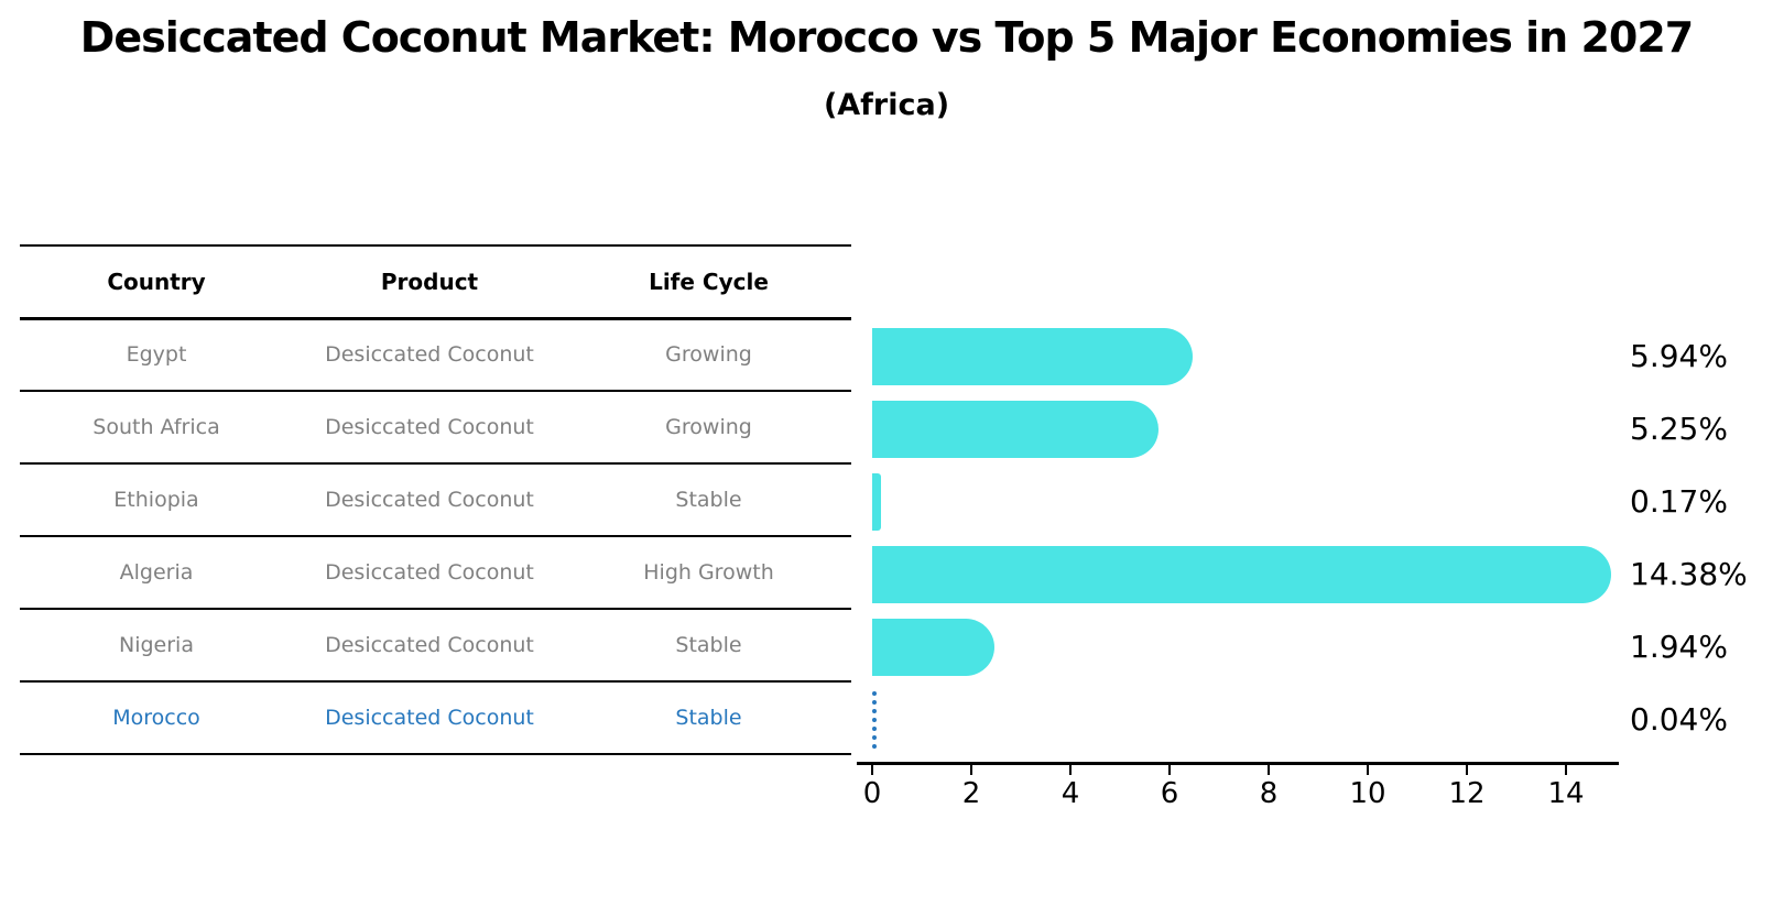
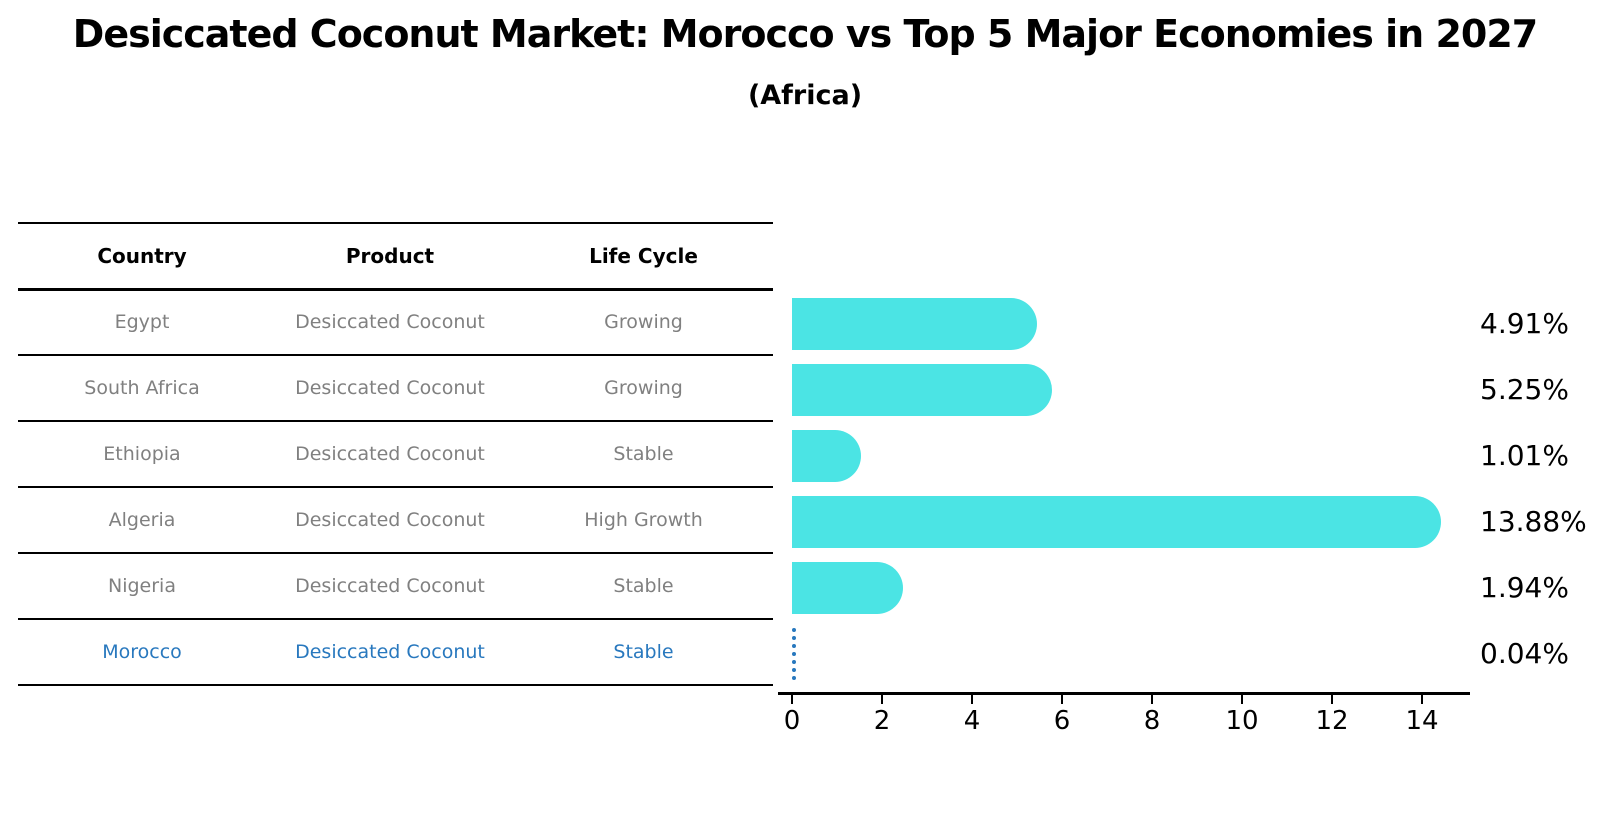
Egypt: 5.94% -> 4.91%
Ethiopia: 0.17% -> 1.01%
Algeria: 14.38% -> 13.88%
